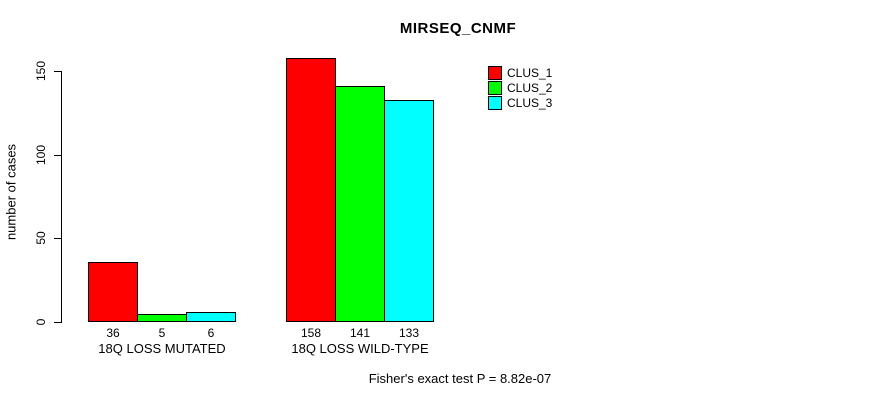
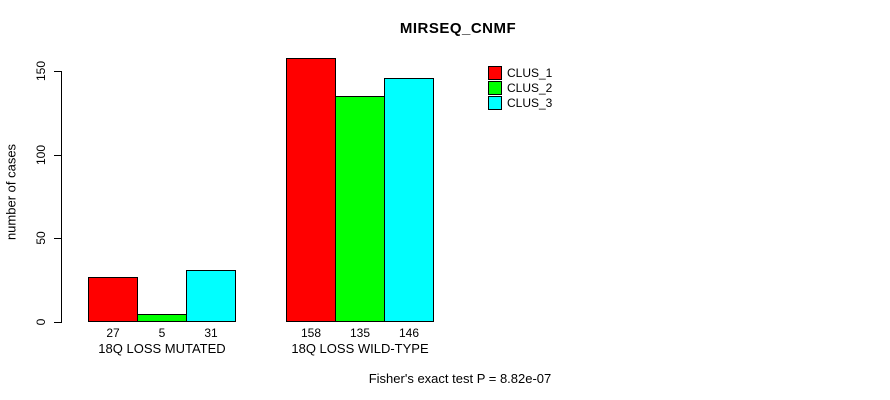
CLUS_1/18Q LOSS MUTATED: 36 -> 27
CLUS_3/18Q LOSS MUTATED: 6 -> 31
CLUS_2/18Q LOSS WILD-TYPE: 141 -> 135
CLUS_3/18Q LOSS WILD-TYPE: 133 -> 146
